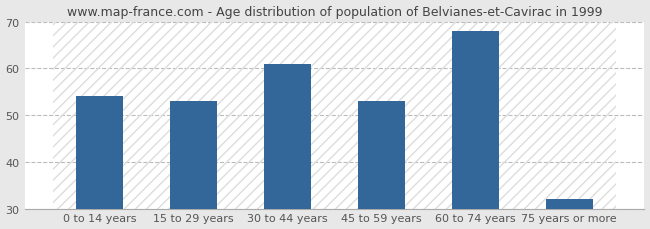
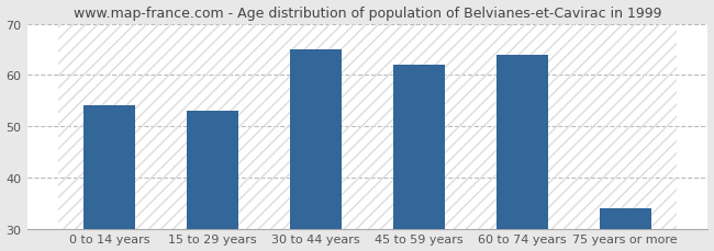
30 to 44 years: 61 -> 65
45 to 59 years: 53 -> 62
60 to 74 years: 68 -> 64
75 years or more: 32 -> 34
